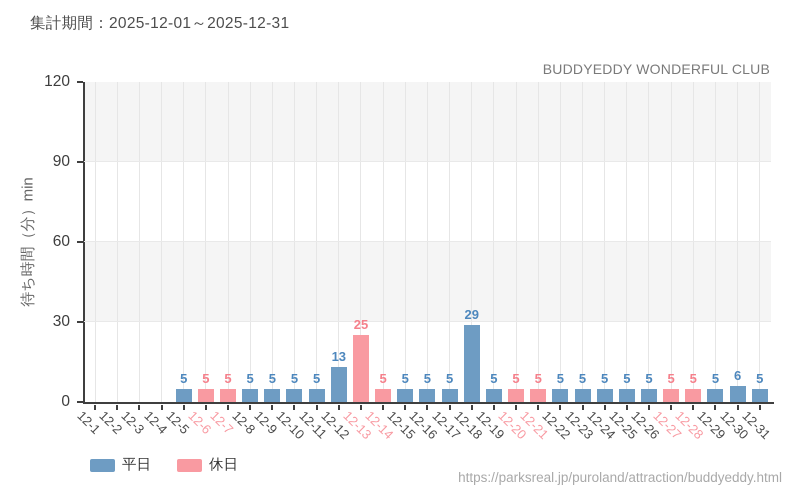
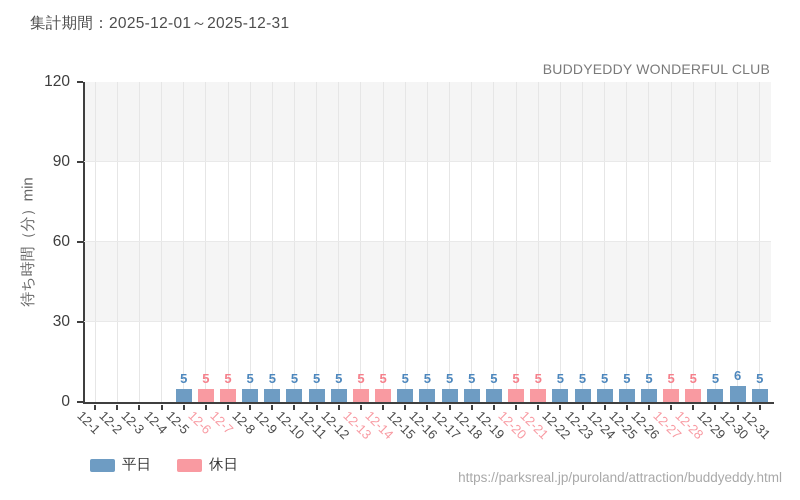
平日/12-12: 13 -> 5
休日/12-13: 25 -> 5
平日/12-18: 29 -> 5
